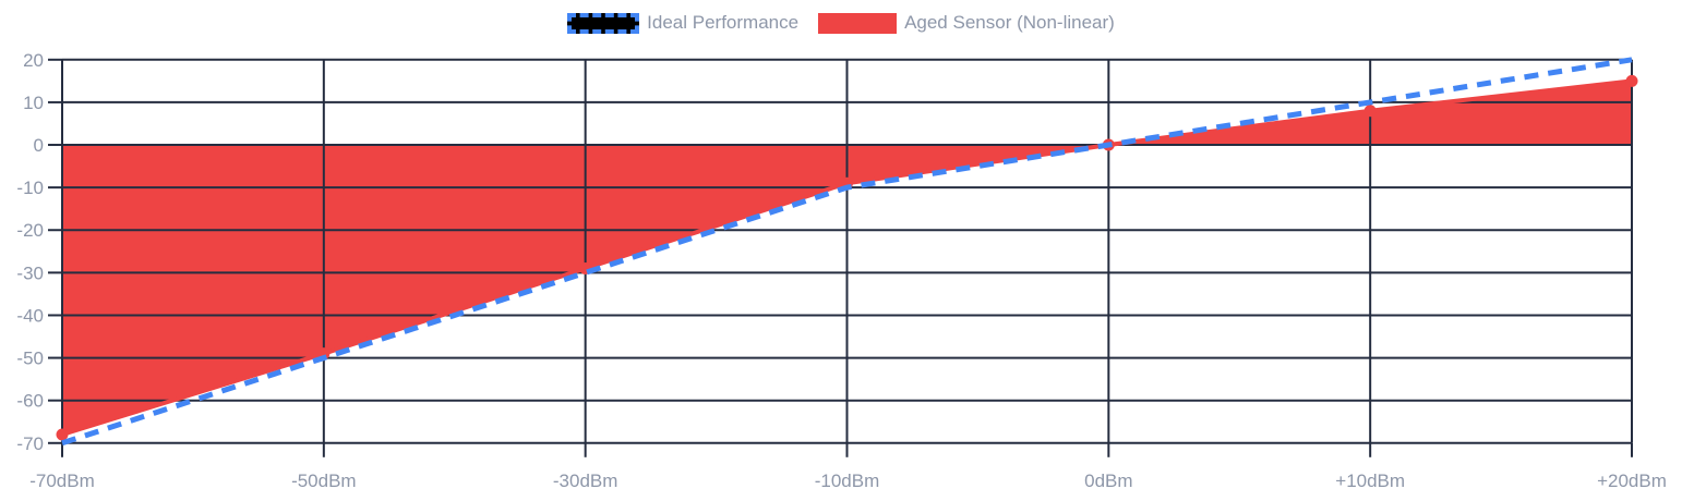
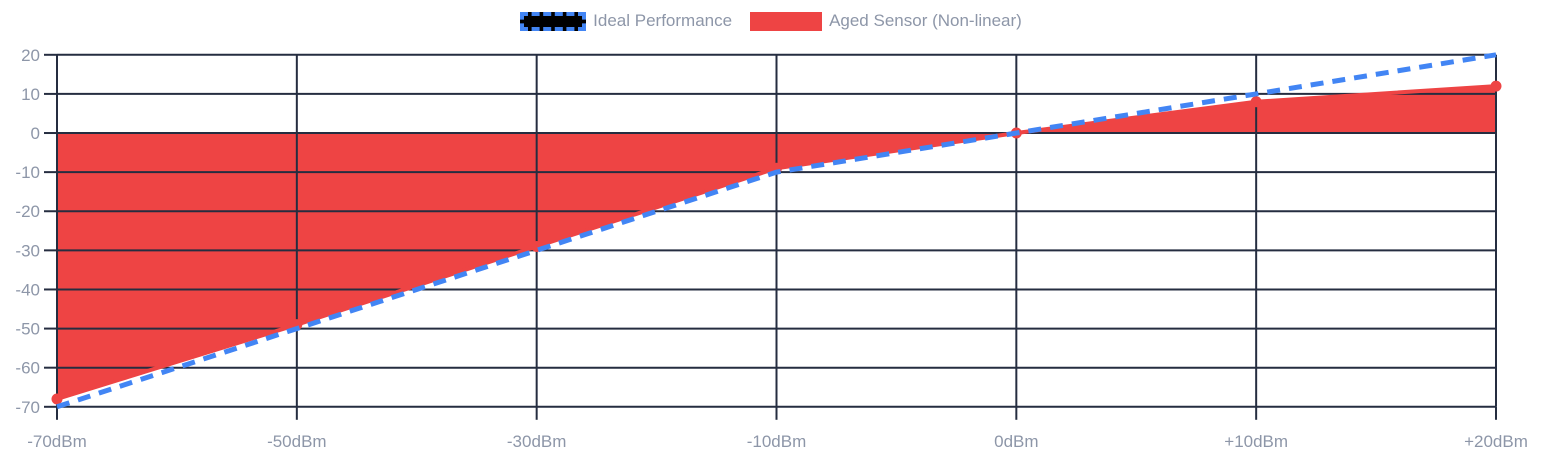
Aged Sensor (Non-linear)/+20dBm: 15 -> 12
